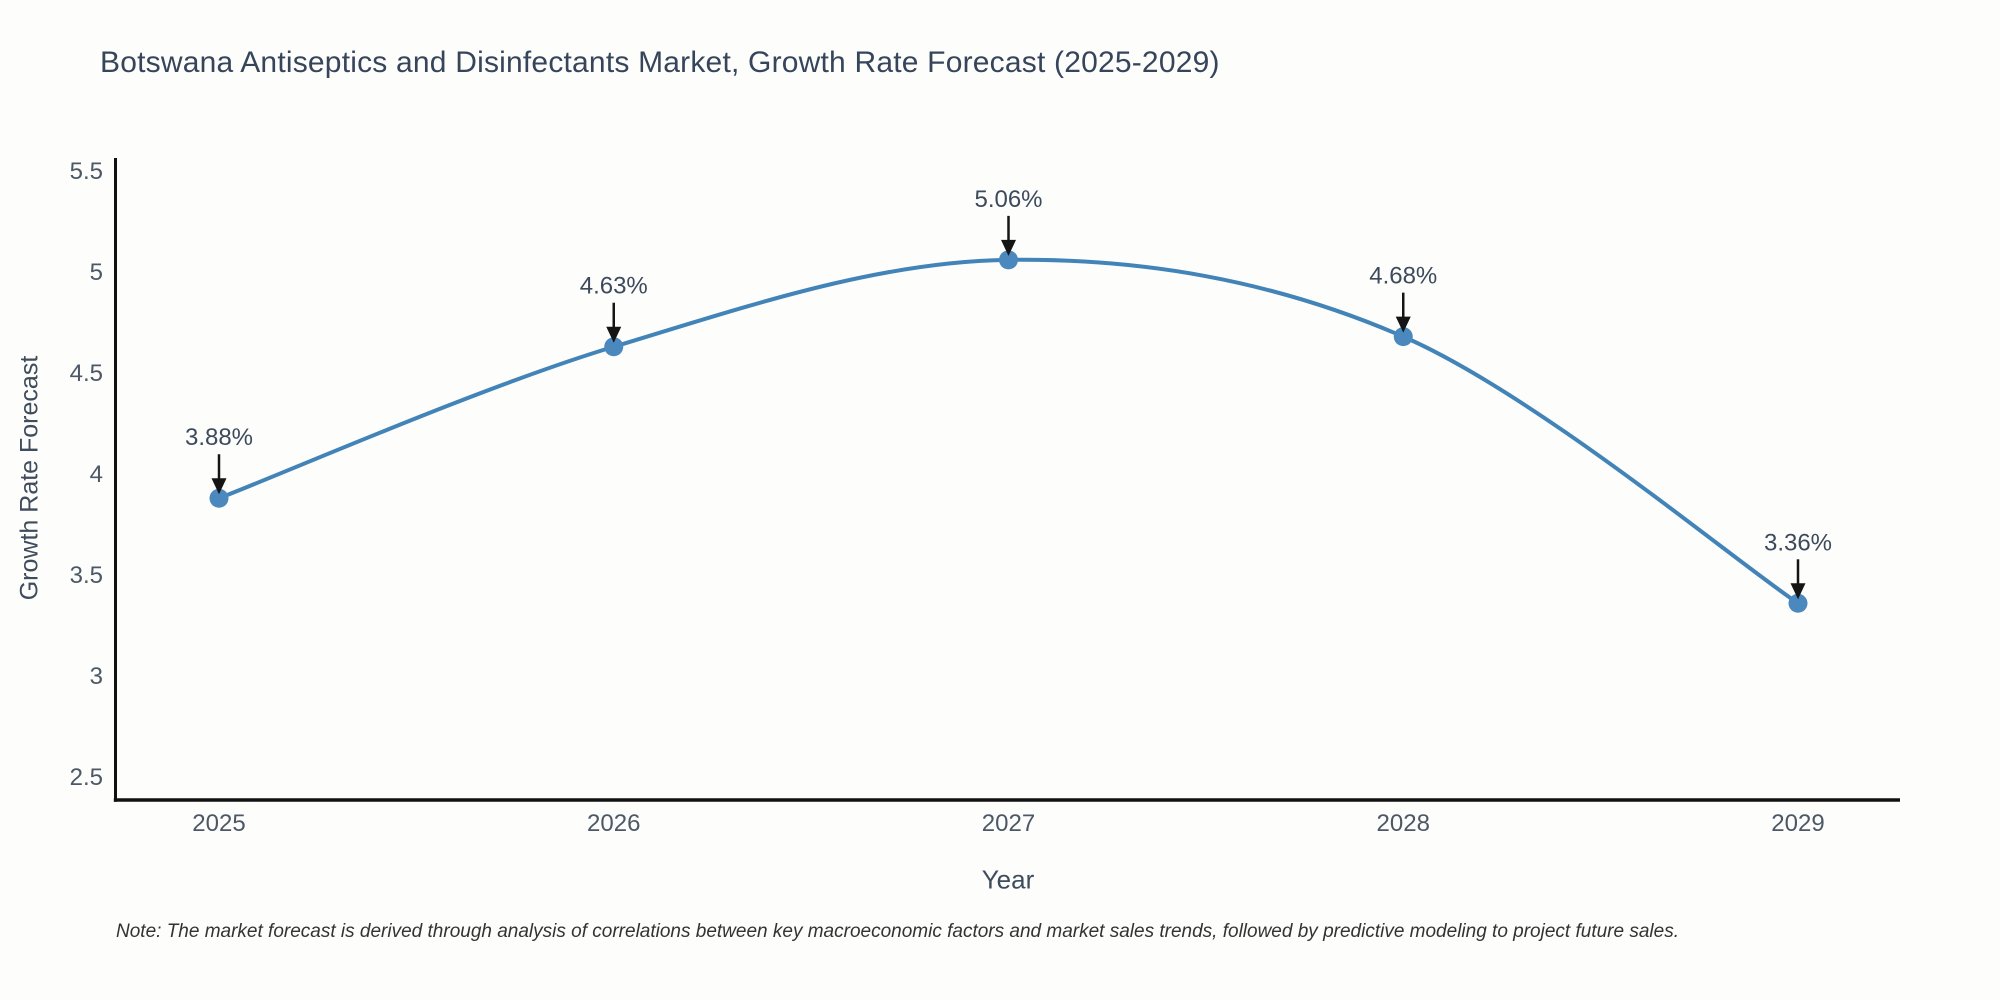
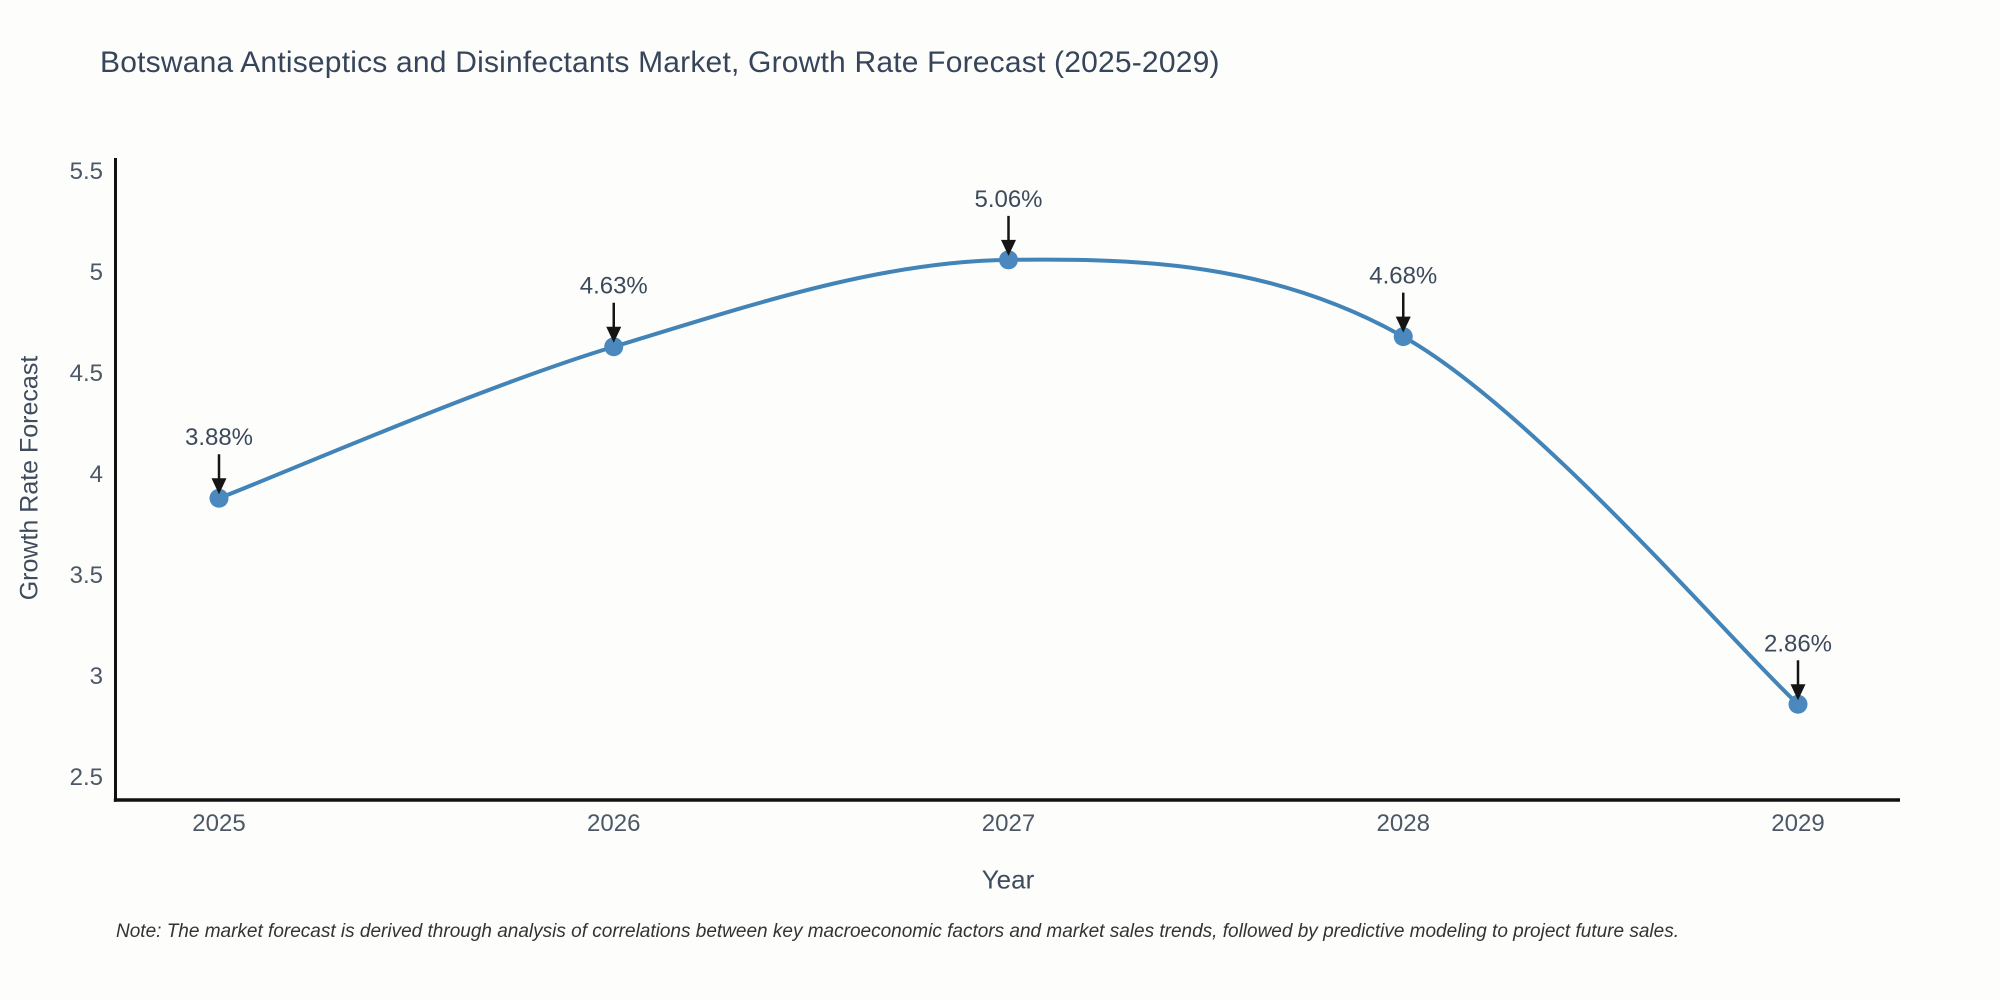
2029: 3.36% -> 2.86%
